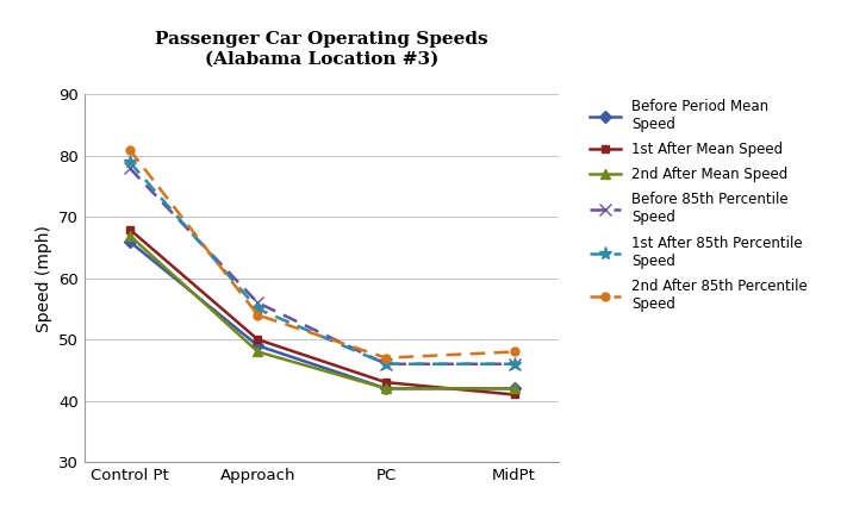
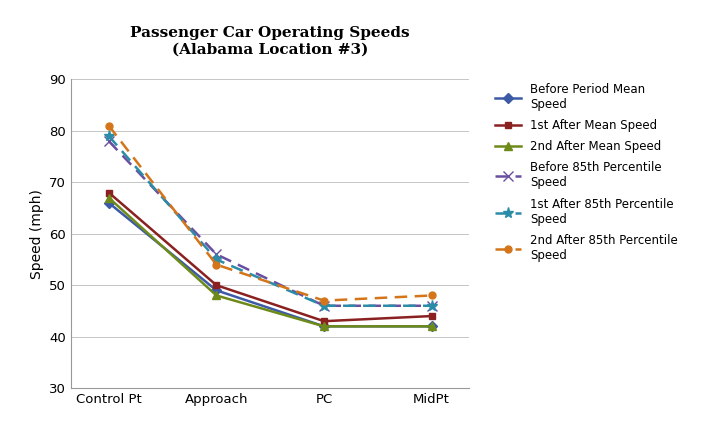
1st After Mean Speed/MidPt: 41 -> 44
